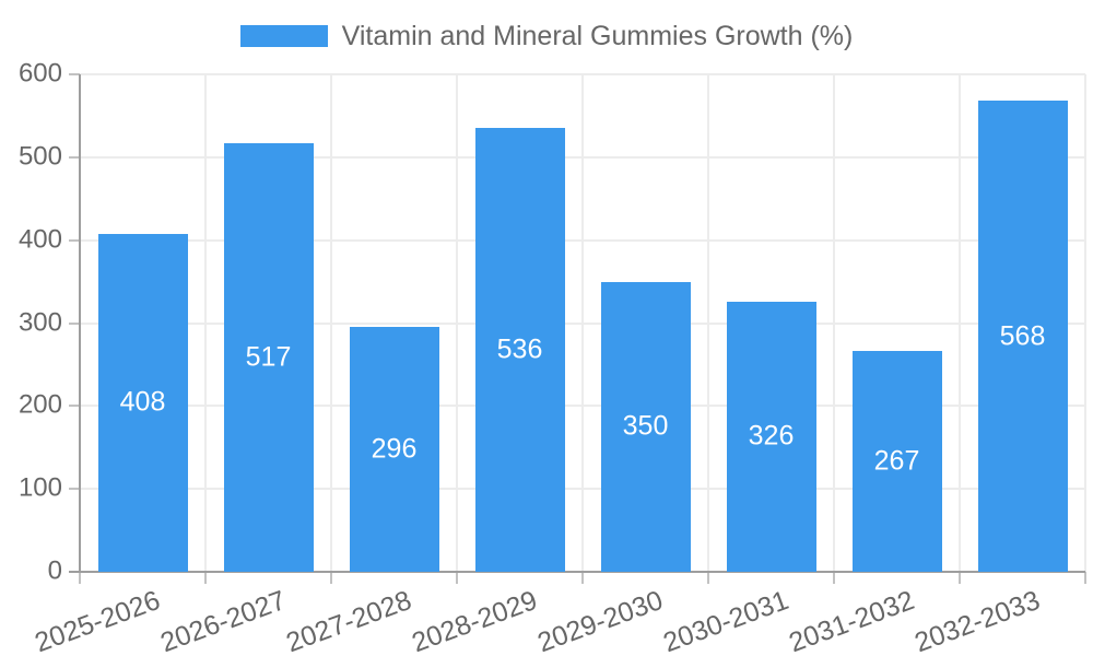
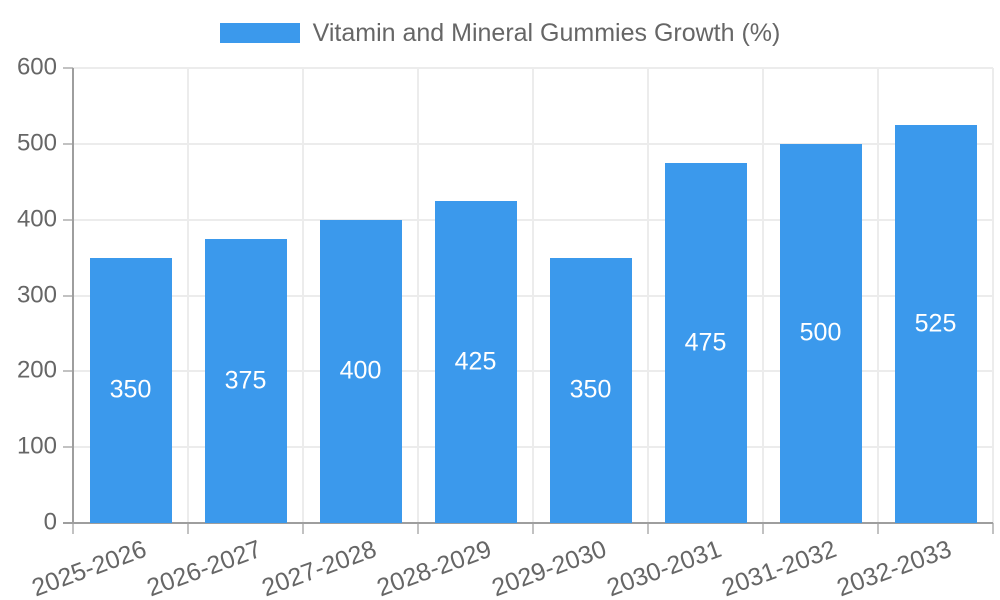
2025-2026: 408 -> 350
2026-2027: 517 -> 375
2027-2028: 296 -> 400
2028-2029: 536 -> 425
2030-2031: 326 -> 475
2031-2032: 267 -> 500
2032-2033: 568 -> 525
